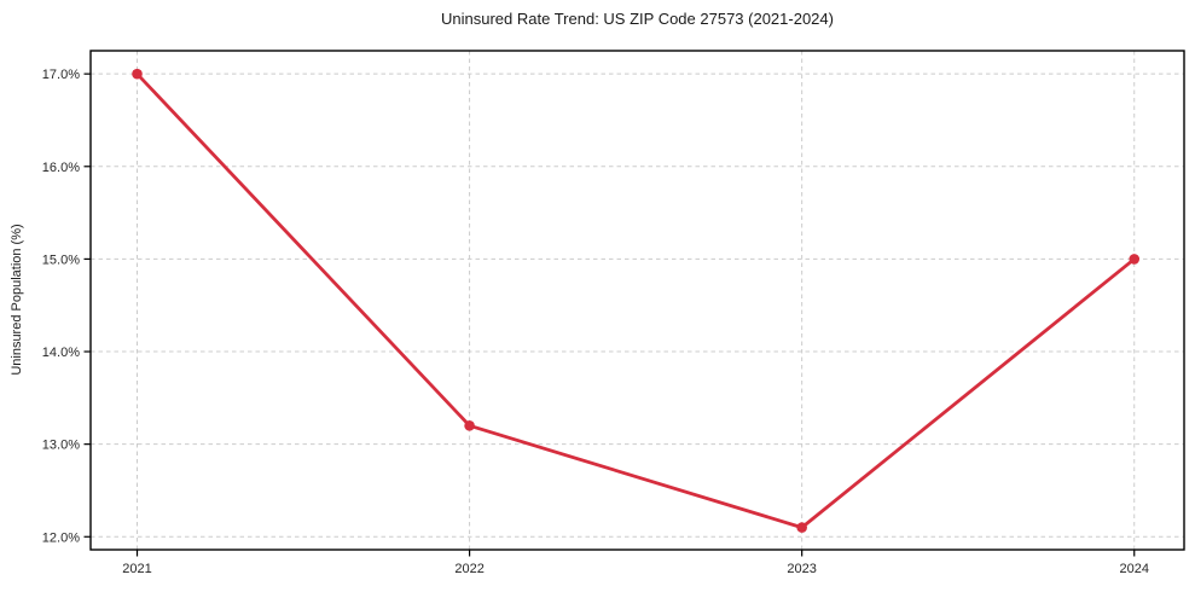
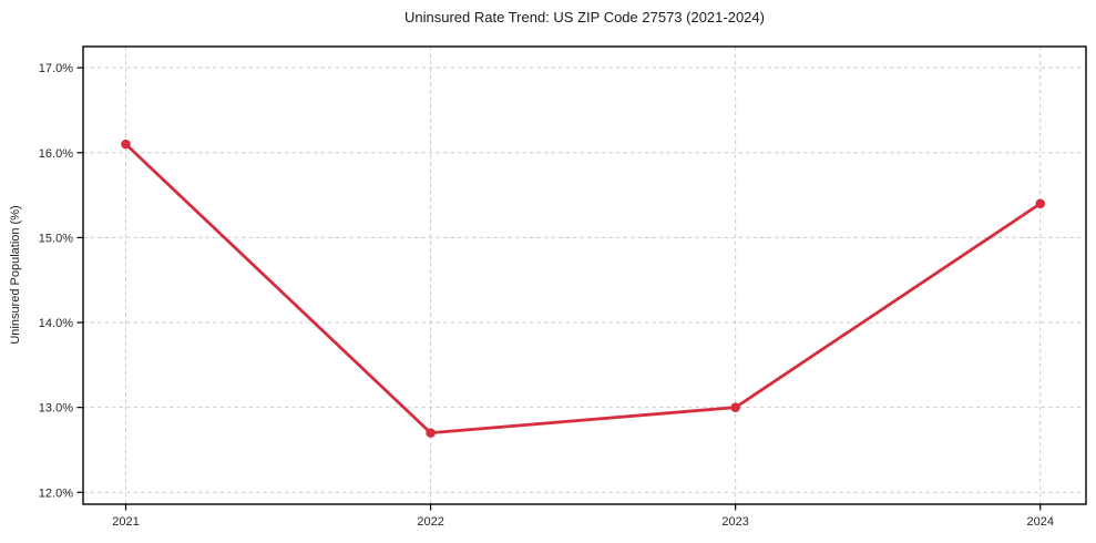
2021: 17.0% -> 16.1%
2022: 13.2% -> 12.7%
2023: 12.1% -> 13.0%
2024: 15.0% -> 15.4%
